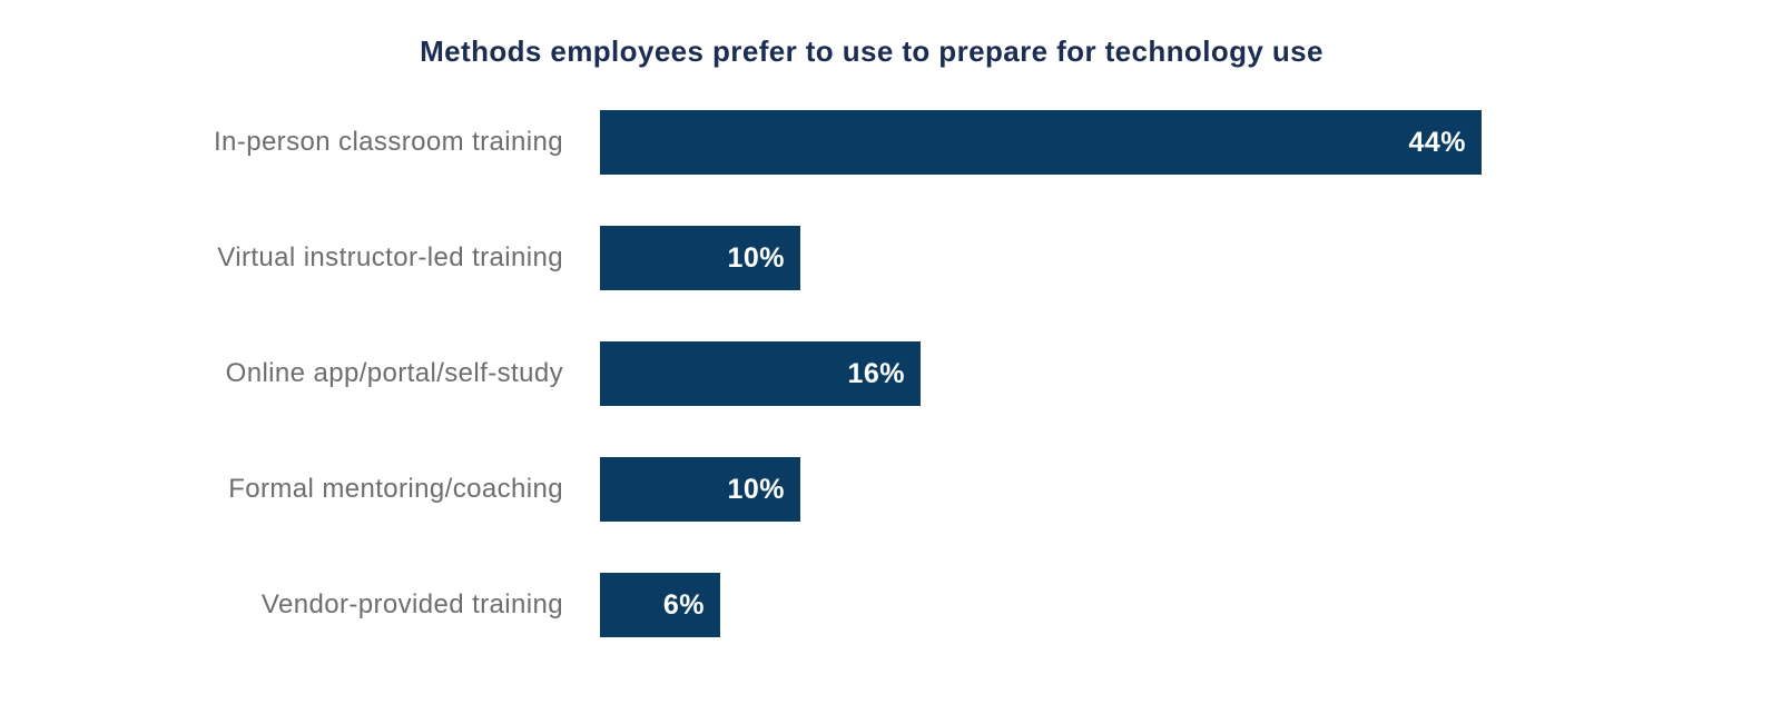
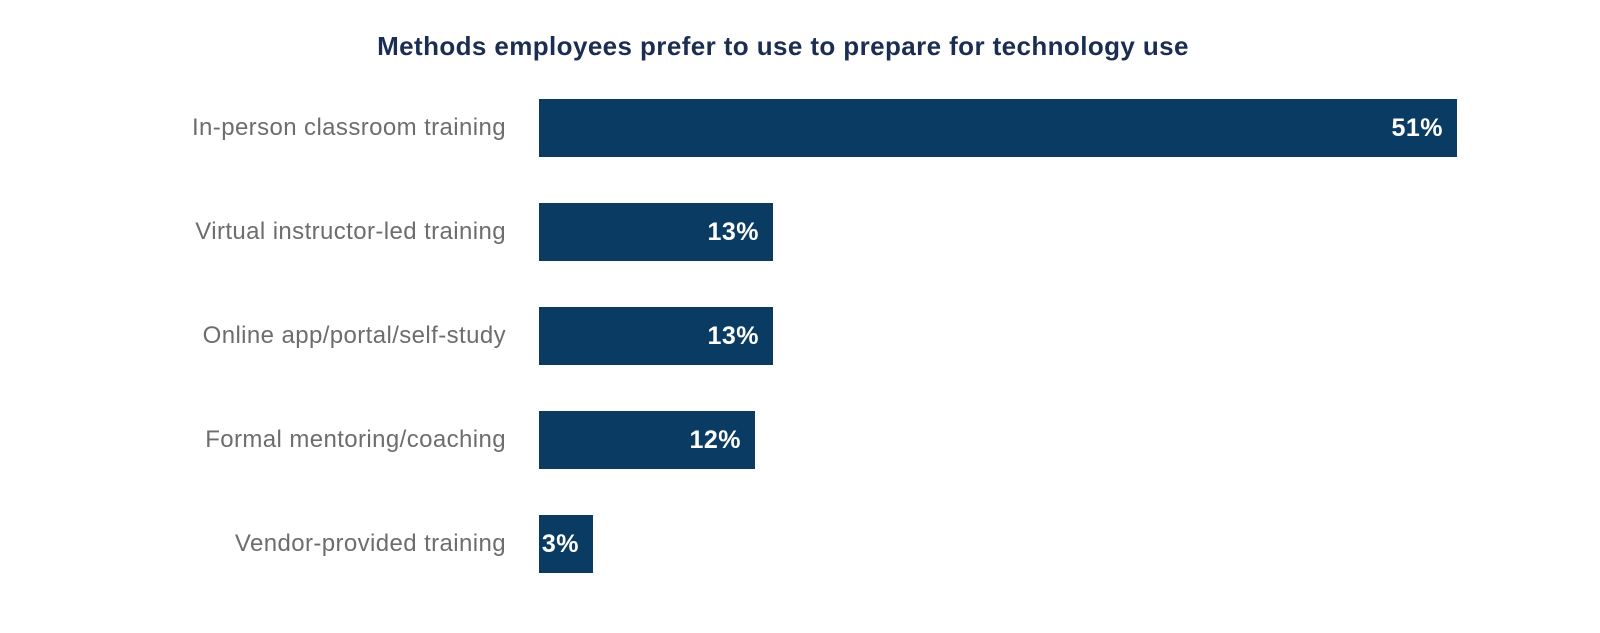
In-person classroom training: 44% -> 51%
Virtual instructor-led training: 10% -> 13%
Online app/portal/self-study: 16% -> 13%
Formal mentoring/coaching: 10% -> 12%
Vendor-provided training: 6% -> 3%
